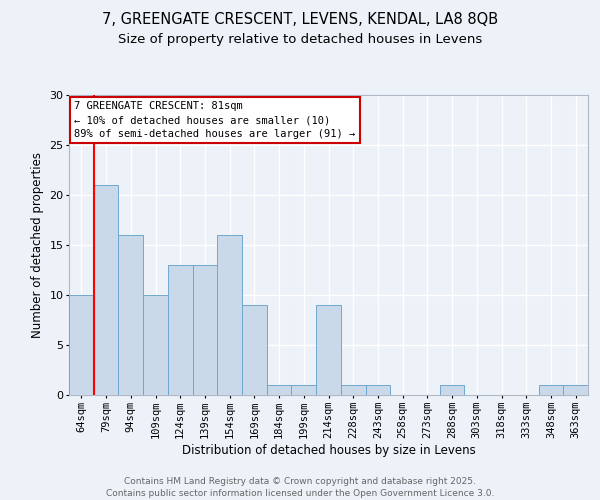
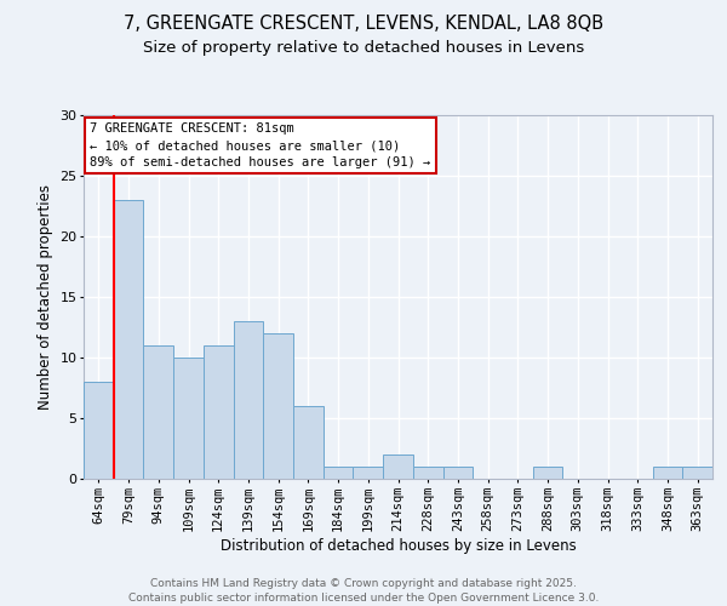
64sqm: 10 -> 8
79sqm: 21 -> 23
94sqm: 16 -> 11
124sqm: 13 -> 11
154sqm: 16 -> 12
169sqm: 9 -> 6
214sqm: 9 -> 2
